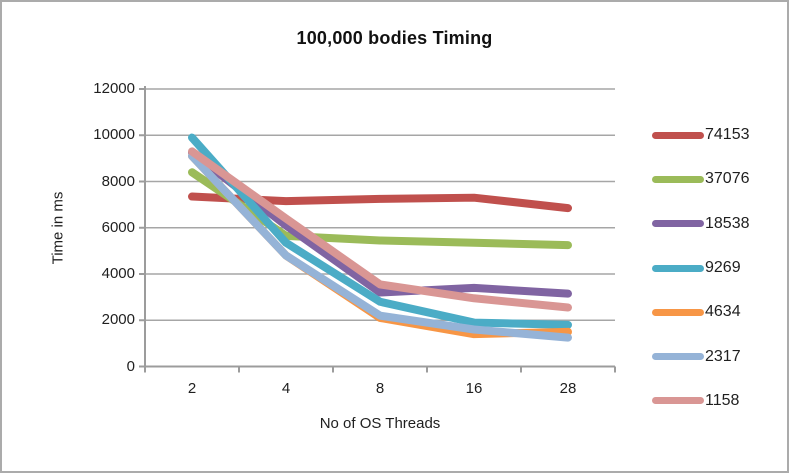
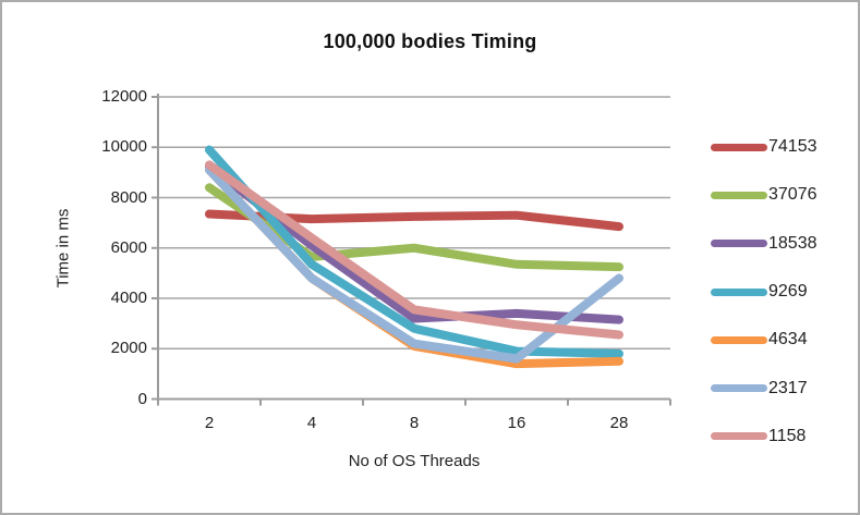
37076/8: 5400 -> 6000
2317/28: 1200 -> 4800
